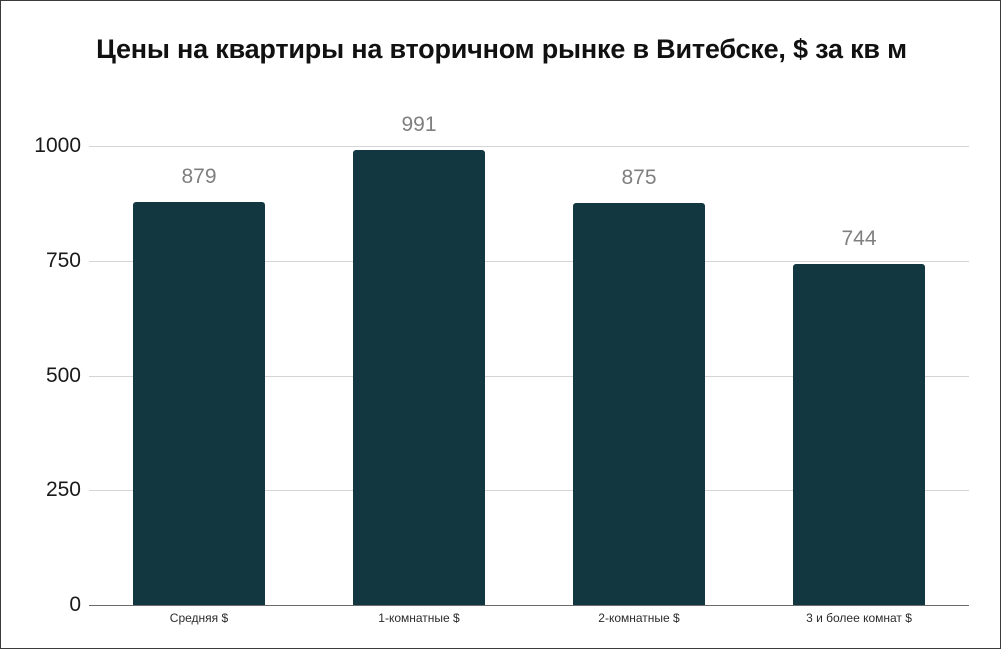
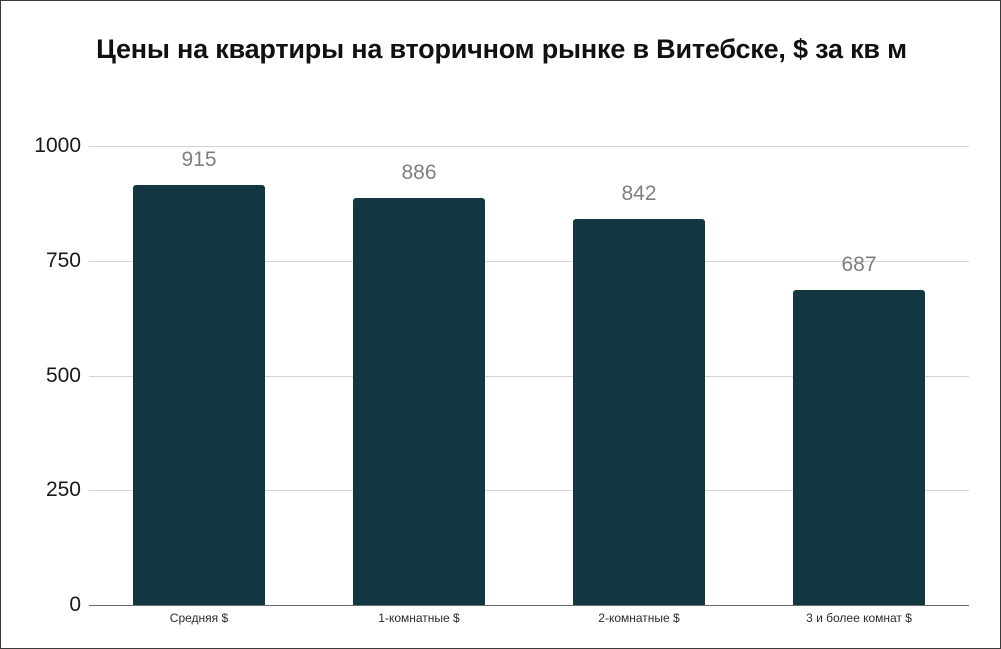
Средняя $: 879 -> 915
1-комнатные $: 991 -> 886
2-комнатные $: 875 -> 842
3 и более комнат $: 744 -> 687
